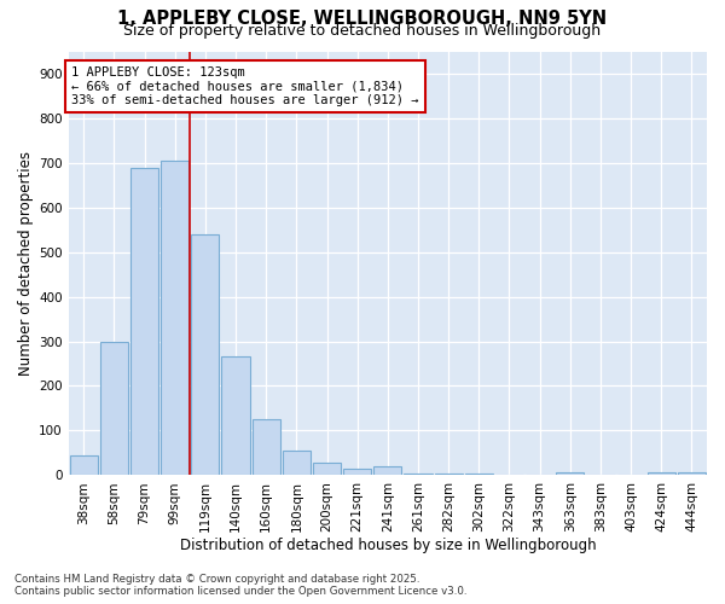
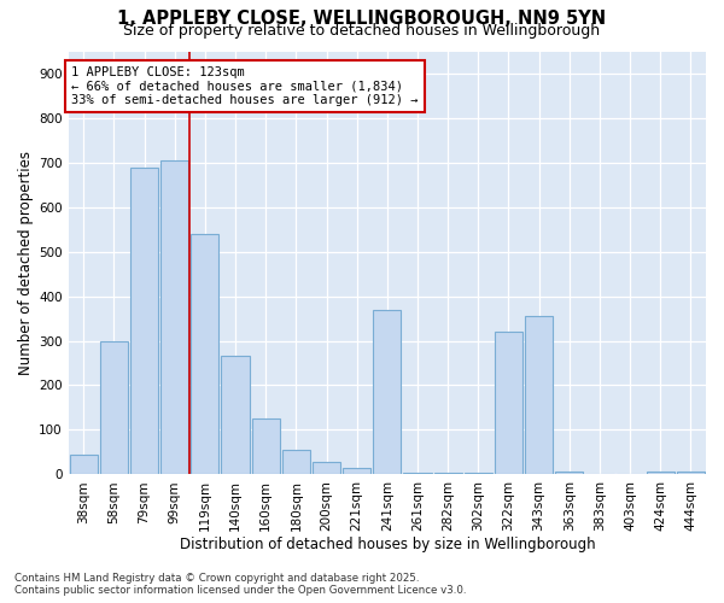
241sqm: 20 -> 370
322sqm: 2 -> 320
343sqm: 2 -> 355
